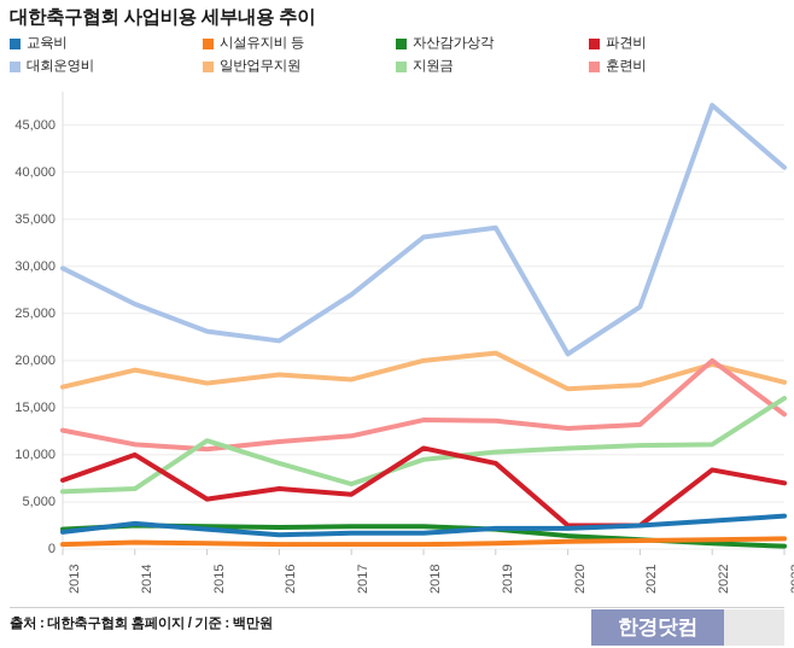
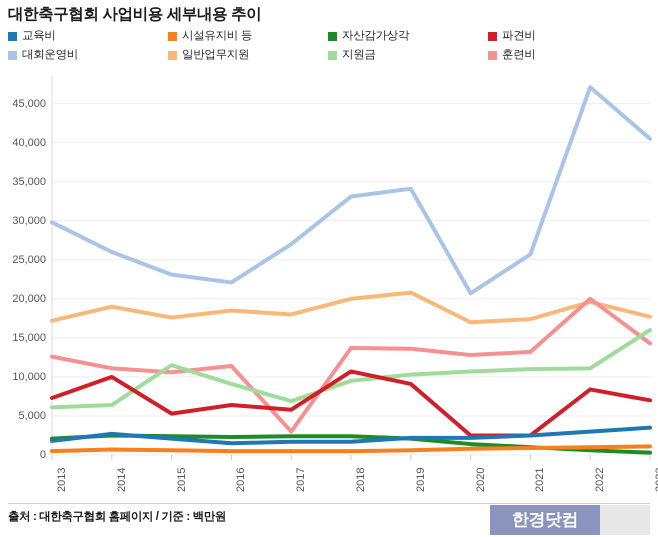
훈련비/2017: 12000 -> 3000
